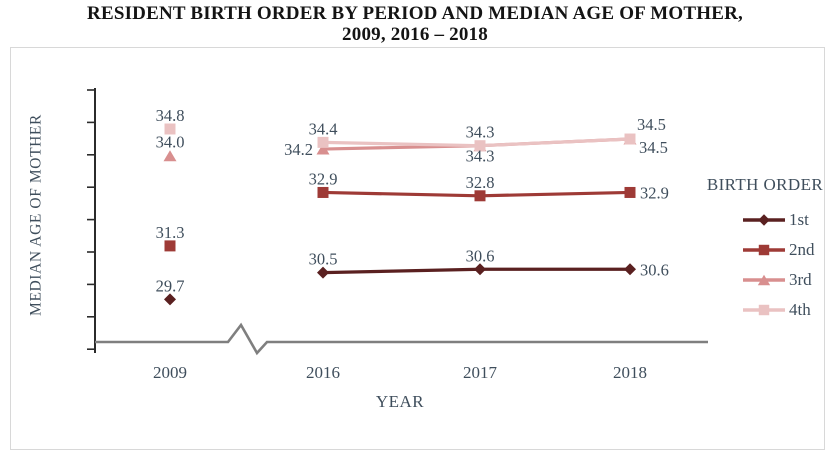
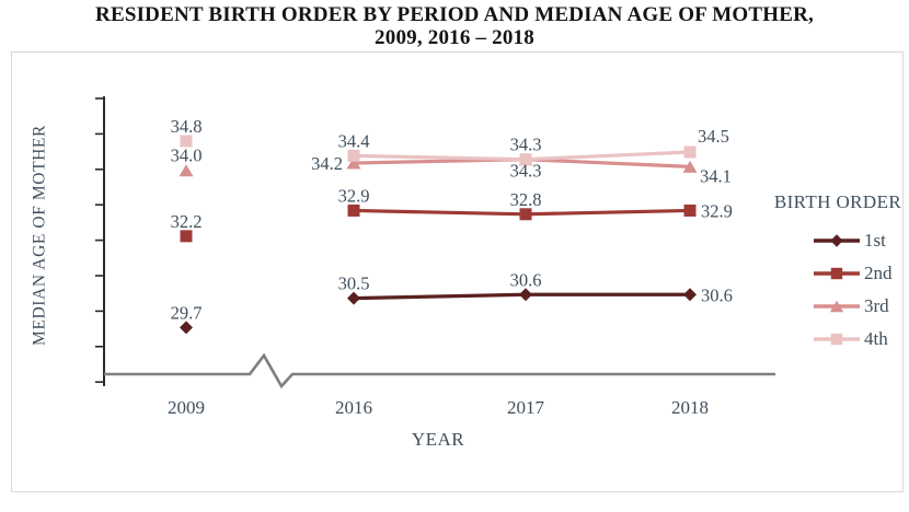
2nd/2009: 31.3 -> 32.2
3rd/2018: 34.5 -> 34.1
